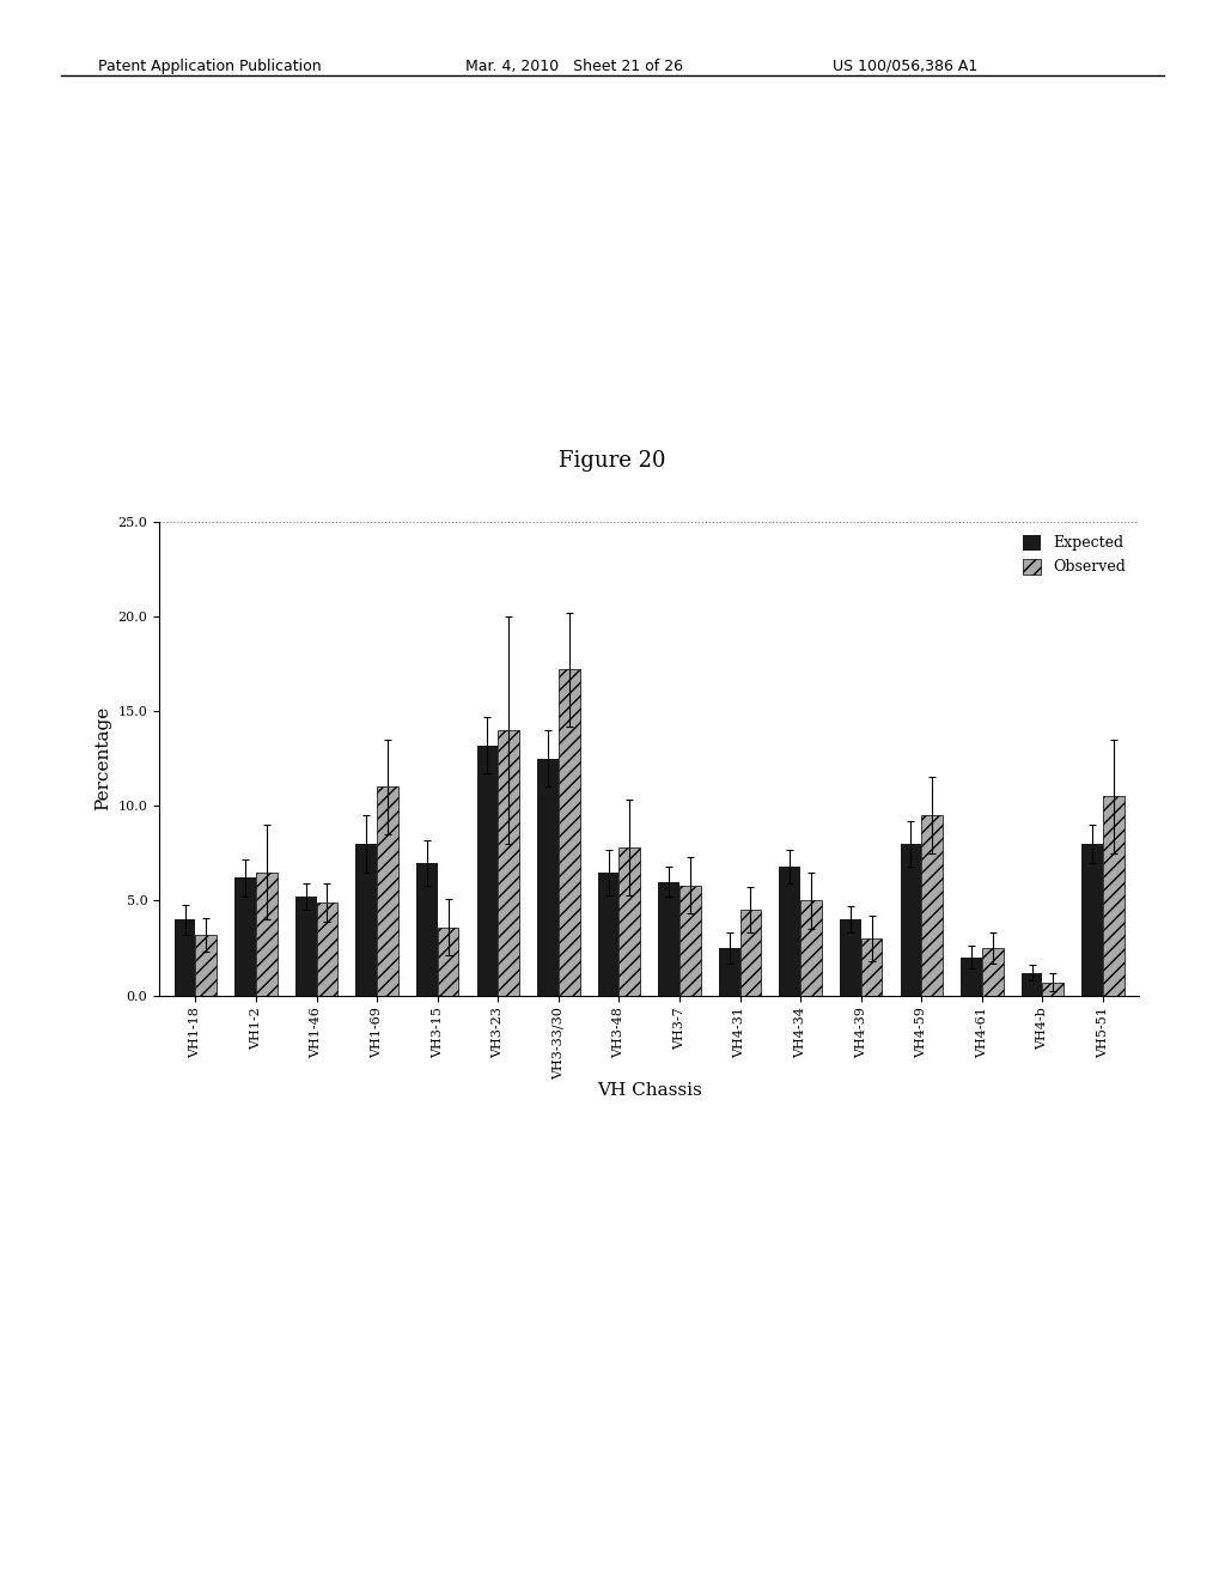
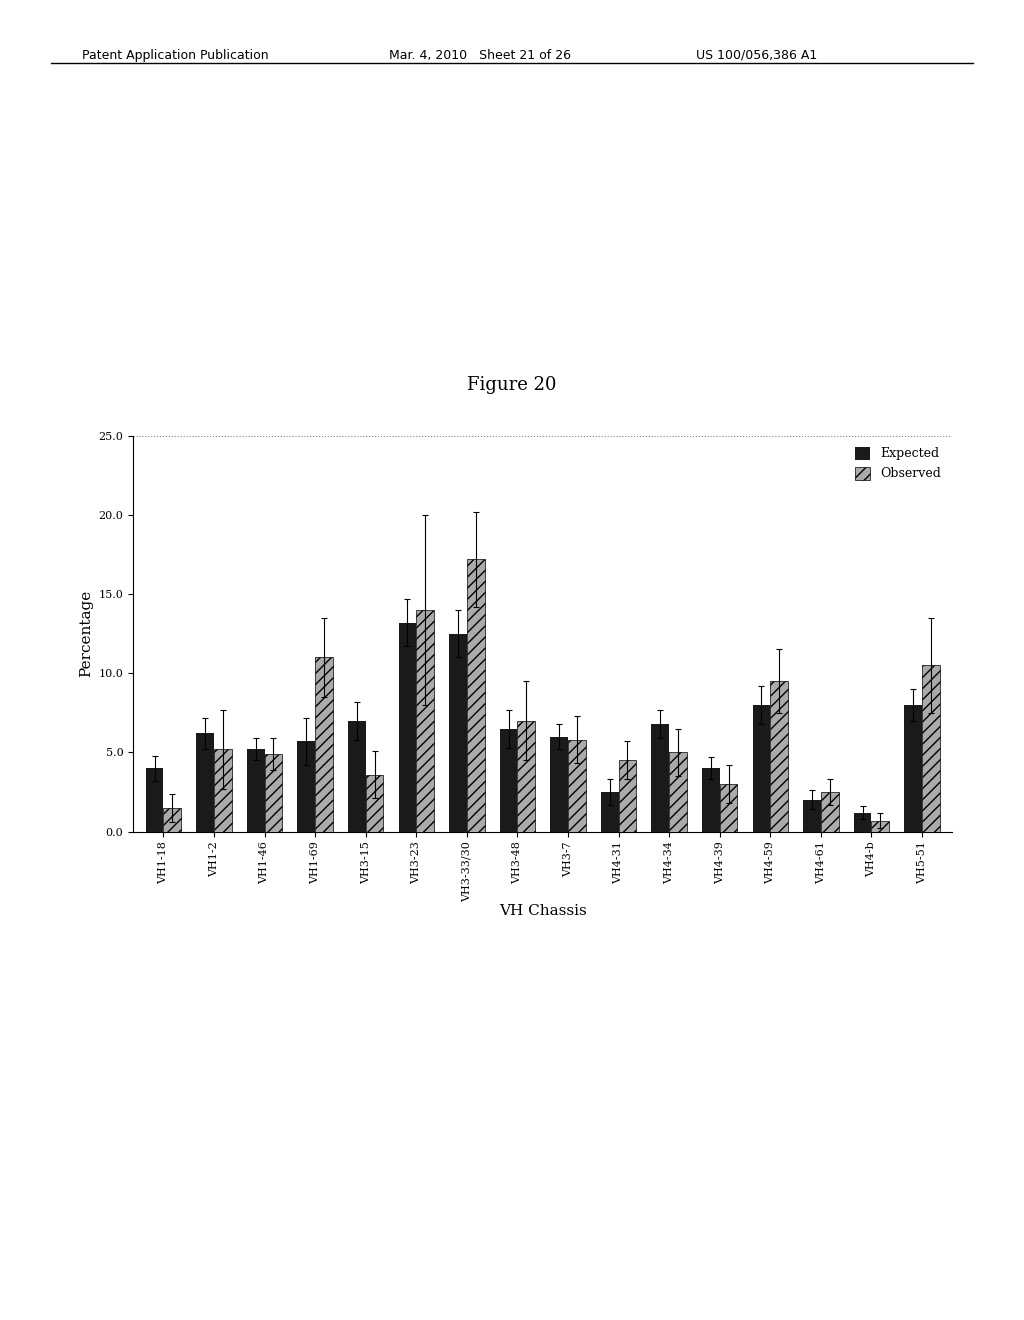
Observed/VH1-18: 3.2 -> 1.5
Observed/VH1-2: 6.5 -> 5.2
Expected/VH1-69: 8.0 -> 5.7
Observed/VH3-48: 7.8 -> 7.0
